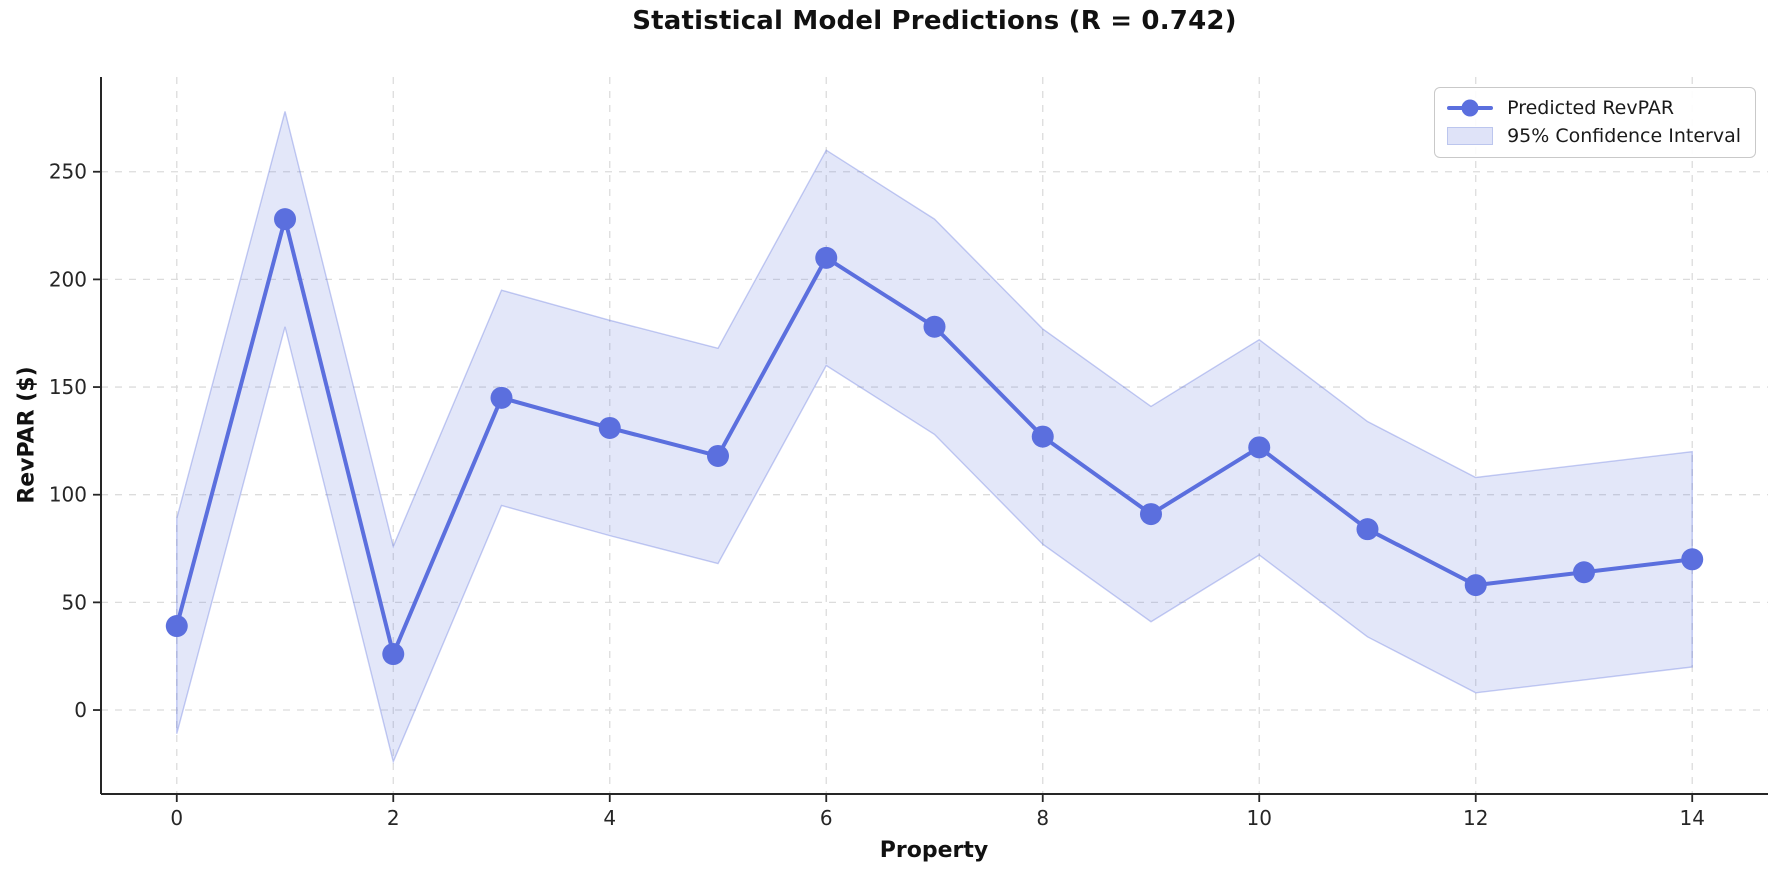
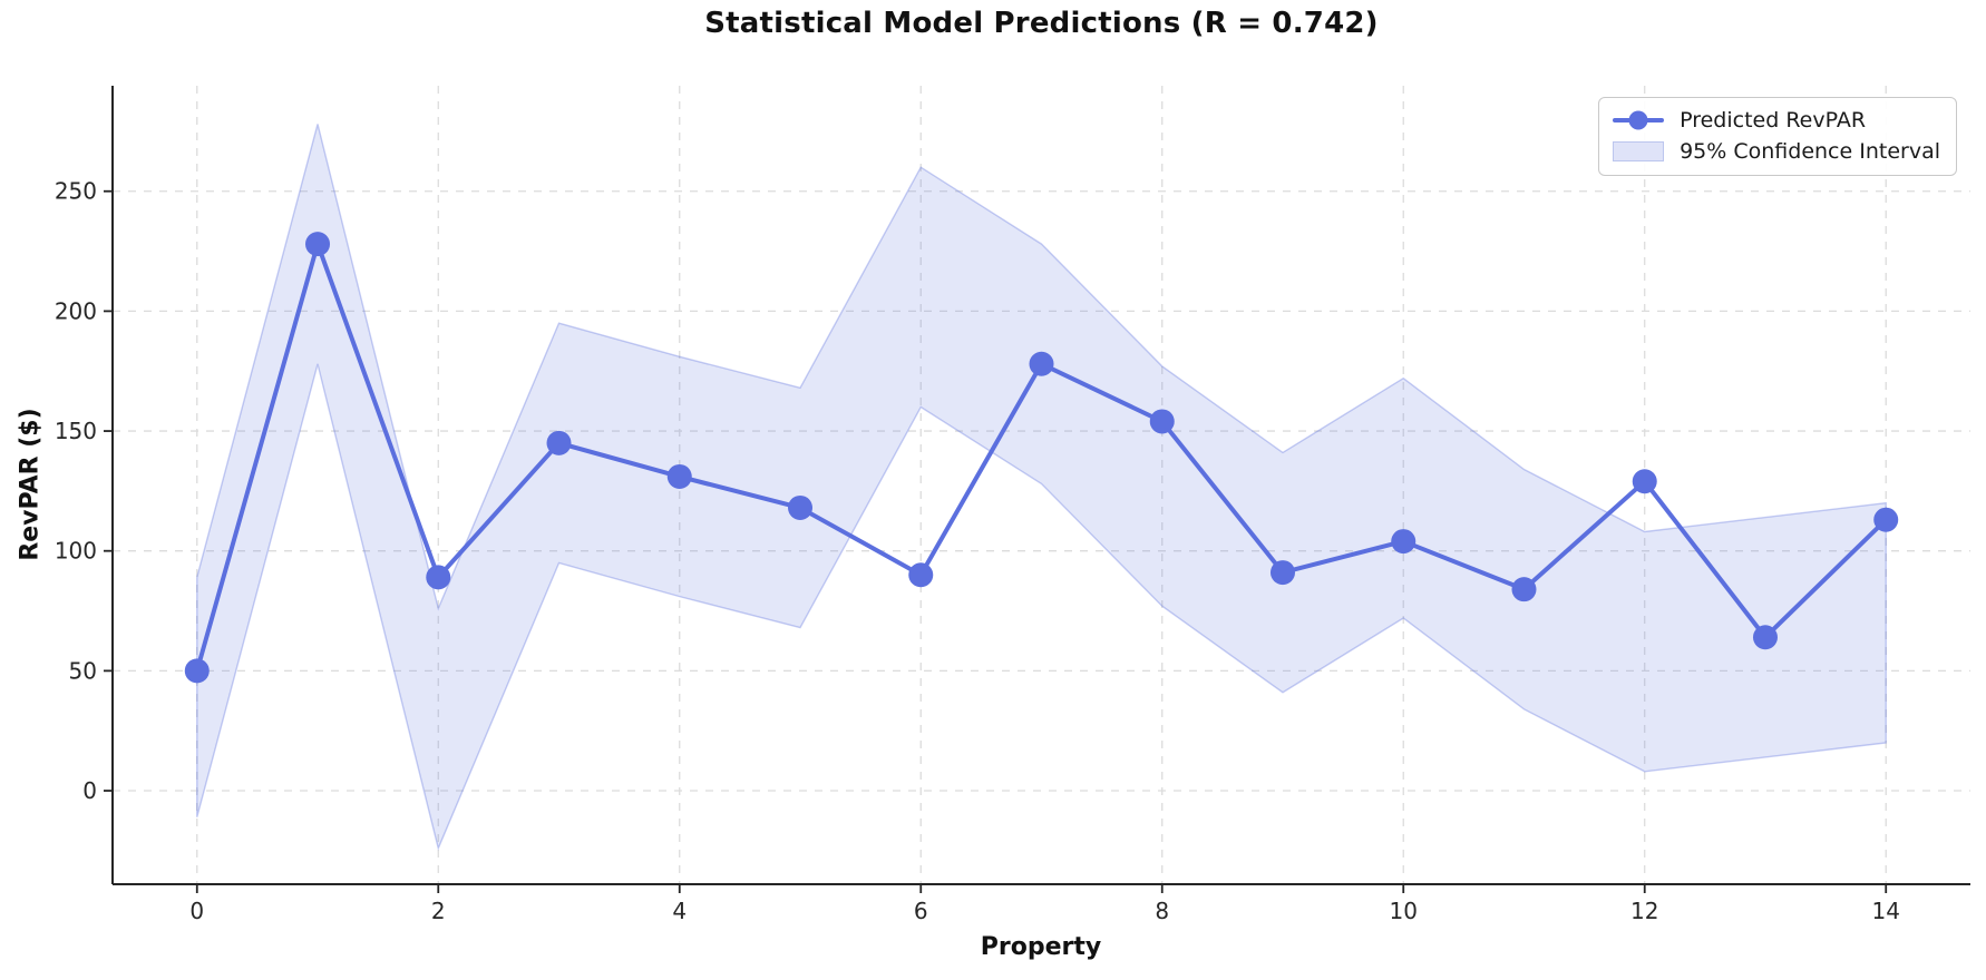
0: 39 -> 50
2: 26 -> 89
6: 210 -> 90
8: 127 -> 154
10: 122 -> 104
12: 58 -> 129
14: 70 -> 113
